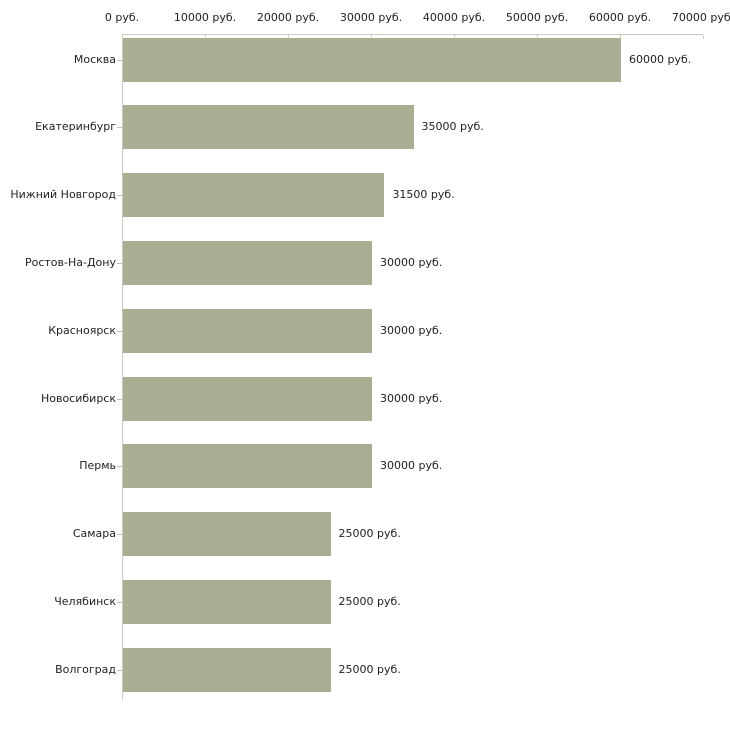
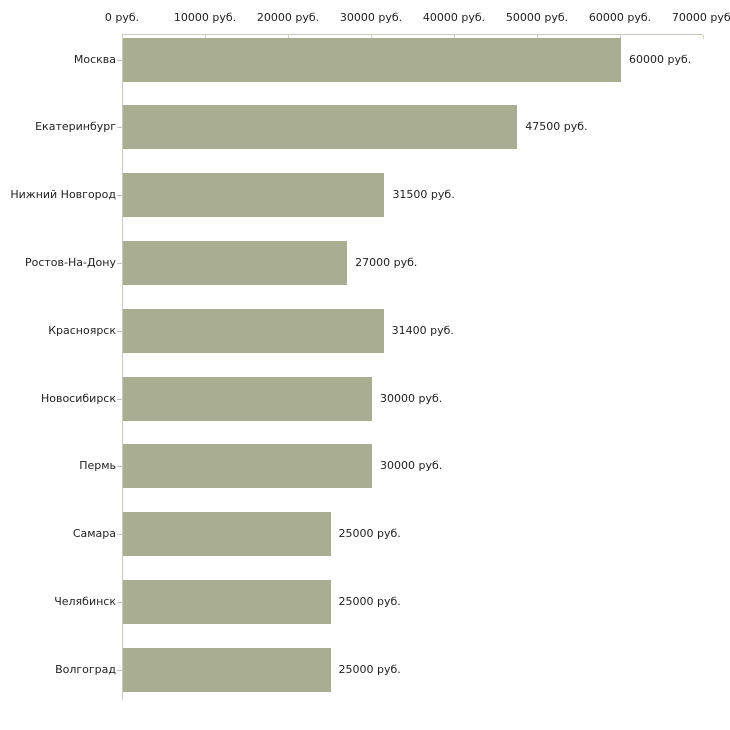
Екатеринбург: 35000 -> 47500
Ростов-На-Дону: 30000 -> 27000
Красноярск: 30000 -> 31400
